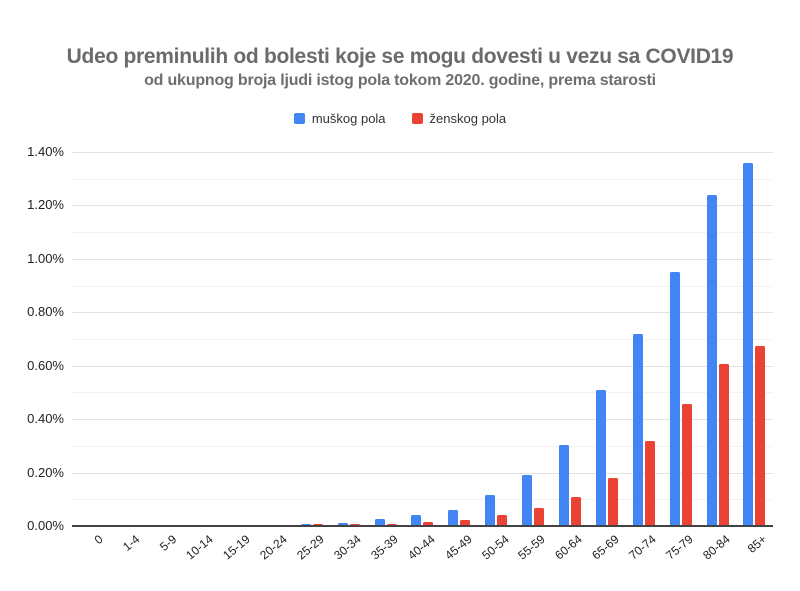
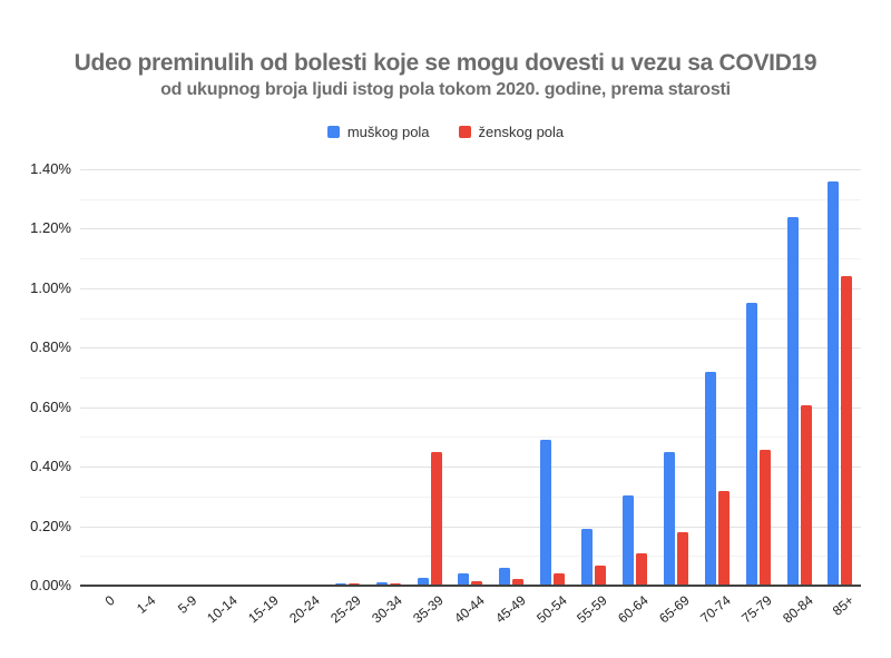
ženskog pola/35-39: 0.01% -> 0.45%
muškog pola/50-54: 0.12% -> 0.49%
muškog pola/65-69: 0.51% -> 0.45%
ženskog pola/85+: 0.68% -> 1.04%
